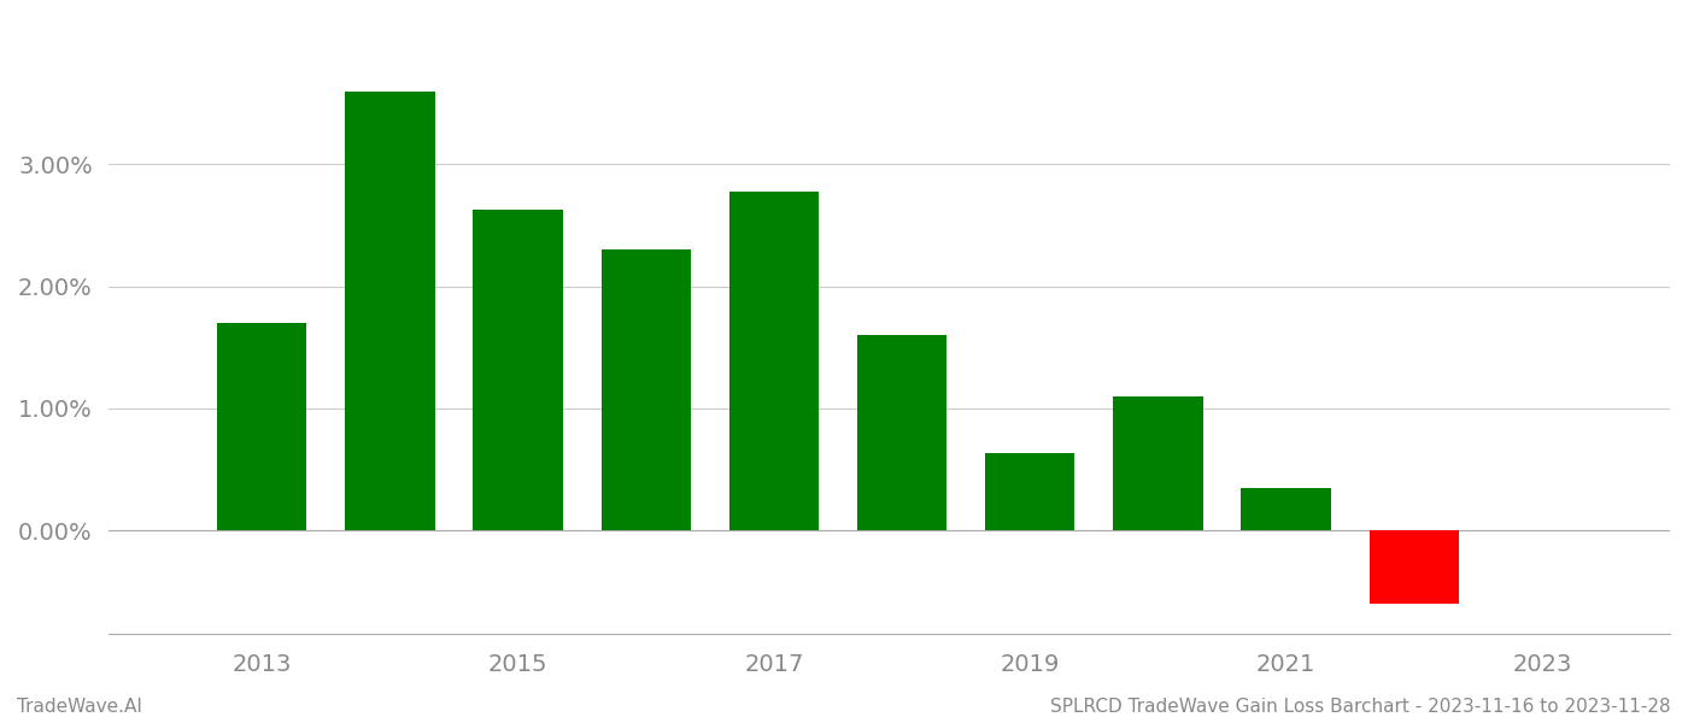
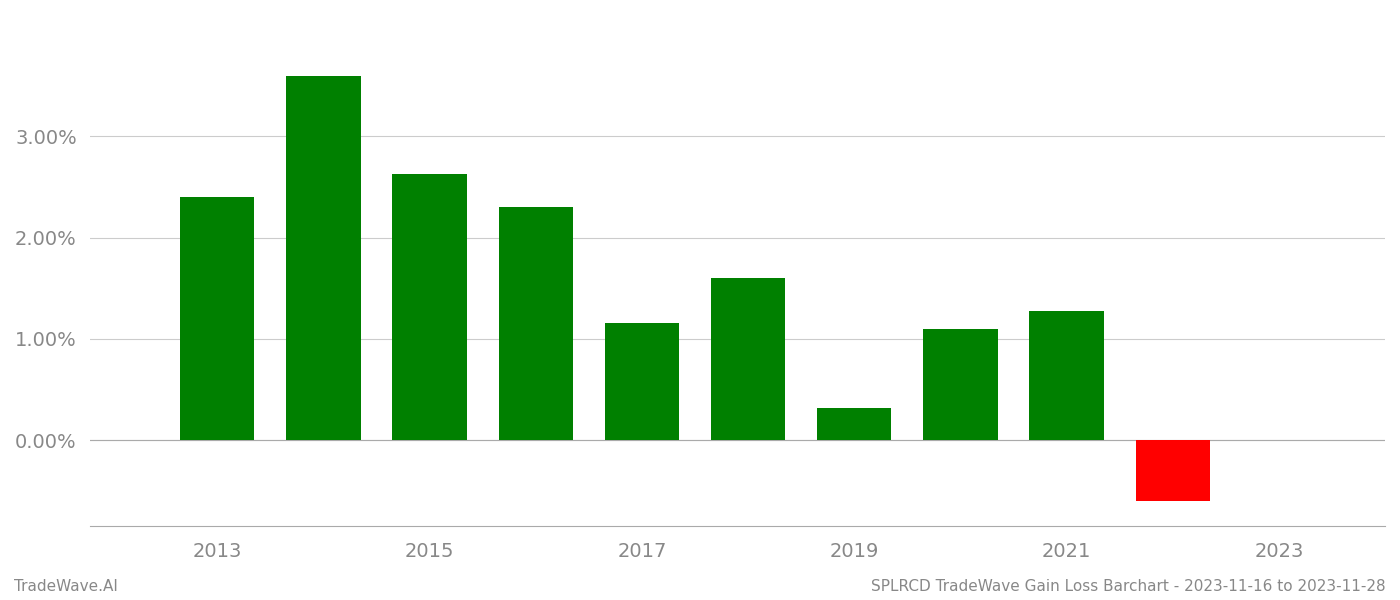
2013: 1.70% -> 2.40%
2017: 2.78% -> 1.16%
2019: 0.63% -> 0.32%
2021: 0.35% -> 1.27%
